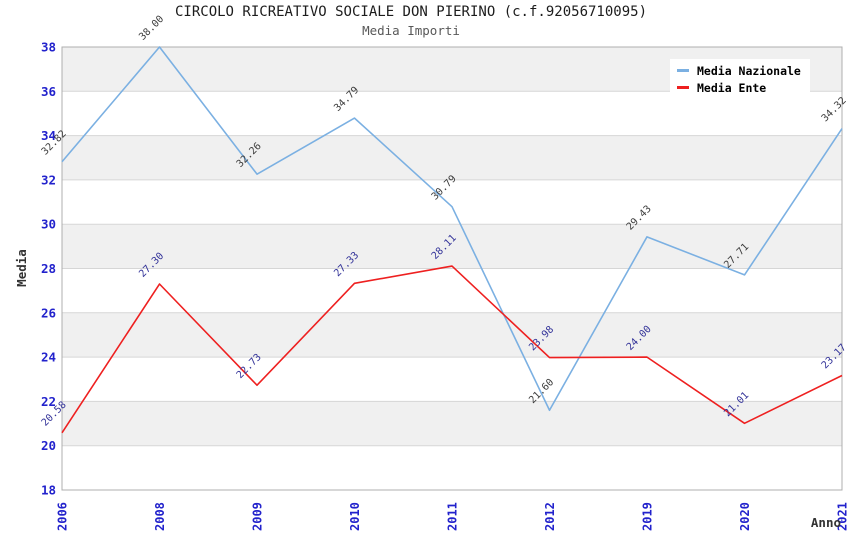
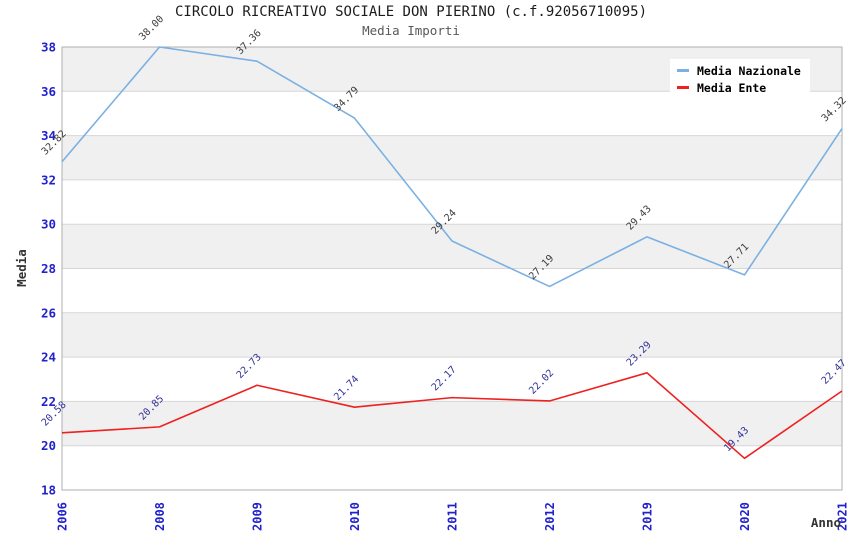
Media Ente/2008: 27.30 -> 20.85
Media Nazionale/2009: 32.26 -> 37.36
Media Ente/2010: 27.33 -> 21.74
Media Nazionale/2011: 30.79 -> 29.24
Media Ente/2011: 28.11 -> 22.17
Media Nazionale/2012: 21.60 -> 27.19
Media Ente/2012: 23.98 -> 22.02
Media Ente/2019: 24.00 -> 23.29
Media Ente/2020: 21.01 -> 19.43
Media Ente/2021: 23.17 -> 22.47
